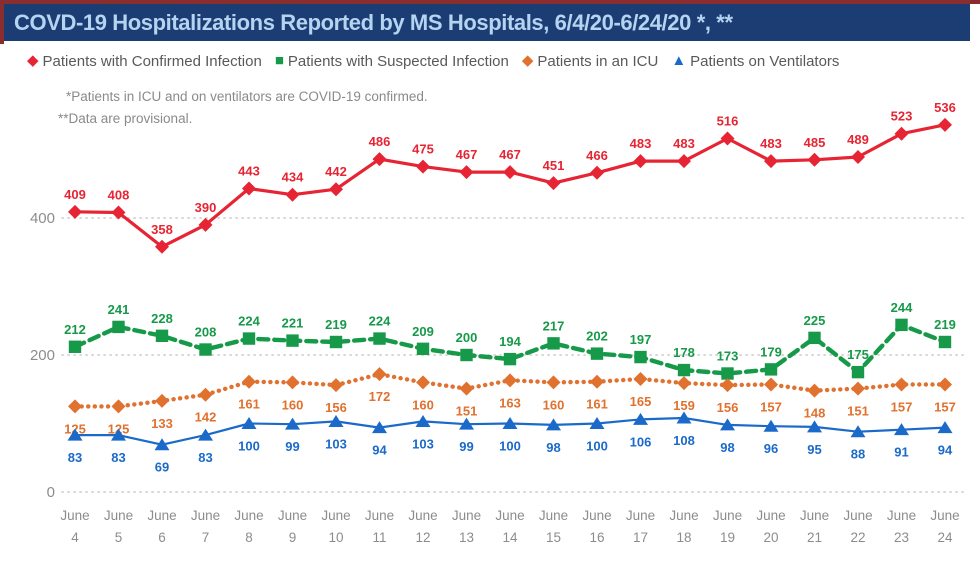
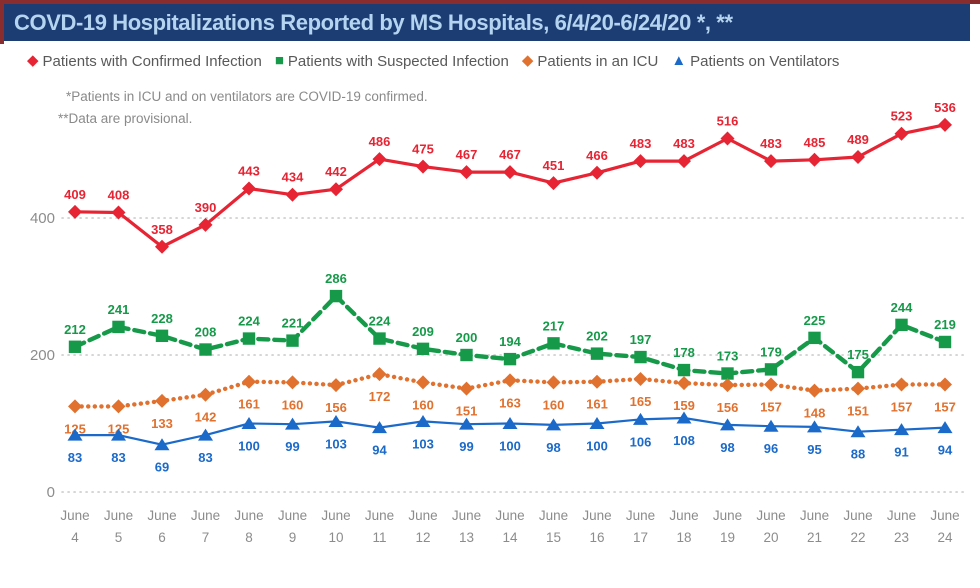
Patients with Suspected Infection/June 10: 219 -> 286
